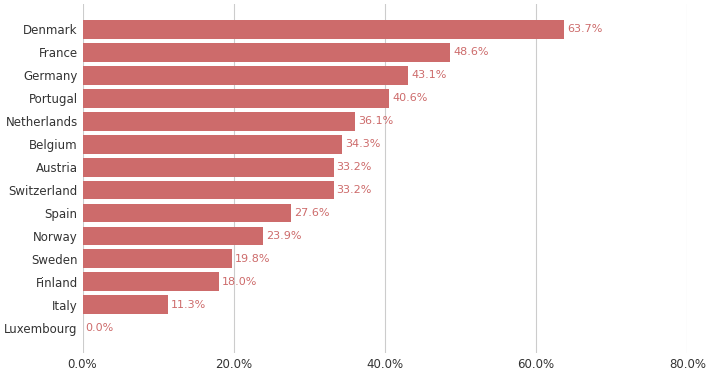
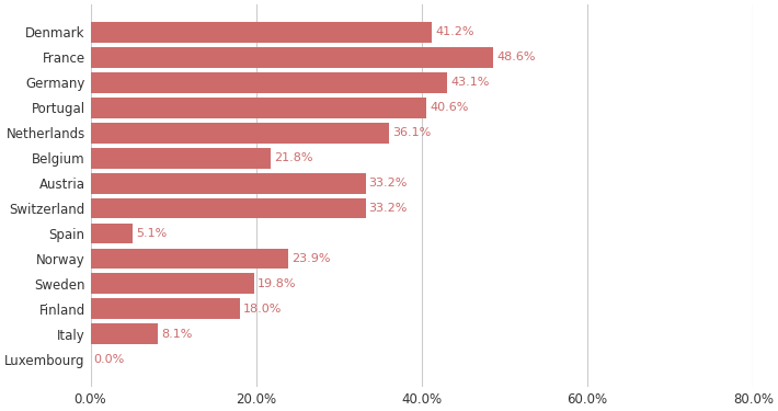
Denmark: 63.7% -> 41.2%
Belgium: 34.3% -> 21.8%
Spain: 27.6% -> 5.1%
Italy: 11.3% -> 8.1%
